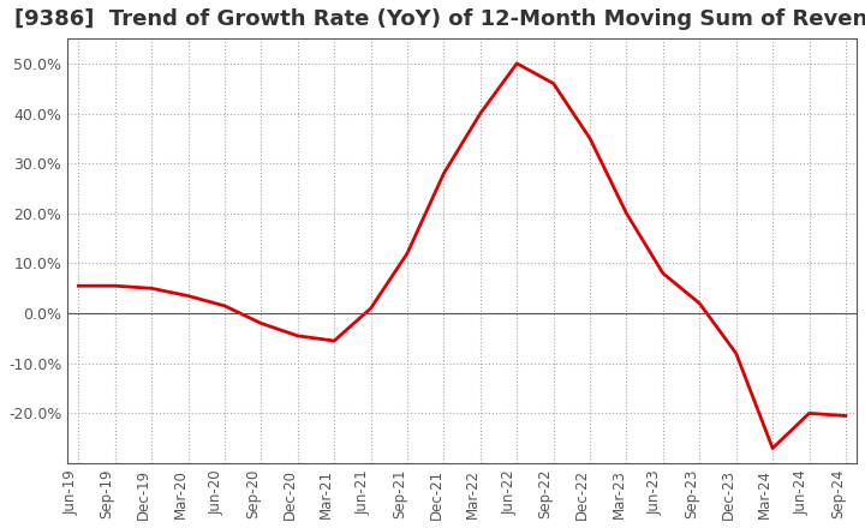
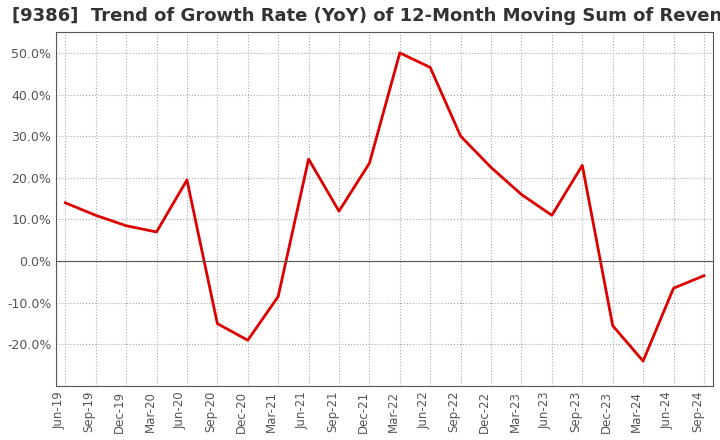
Jun-19: 5.5% -> 14.0%
Sep-19: 5.5% -> 11.0%
Dec-19: 5.0% -> 8.5%
Mar-20: 3.5% -> 7.0%
Jun-20: 1.5% -> 19.5%
Sep-20: -2.0% -> -15.0%
Dec-20: -4.5% -> -19.0%
Mar-21: -5.5% -> -8.5%
Jun-21: 1.0% -> 24.5%
Dec-21: 28.0% -> 23.5%
Mar-22: 40.0% -> 50.0%
Jun-22: 50.0% -> 46.5%
Sep-22: 46.0% -> 30.0%
Dec-22: 35.0% -> 22.5%
Mar-23: 20.0% -> 16.0%
Jun-23: 8.0% -> 11.0%
Sep-23: 2.0% -> 23.0%
Dec-23: -8.0% -> -15.5%
Mar-24: -27.0% -> -24.0%
Jun-24: -20.0% -> -6.5%
Sep-24: -20.5% -> -3.5%
